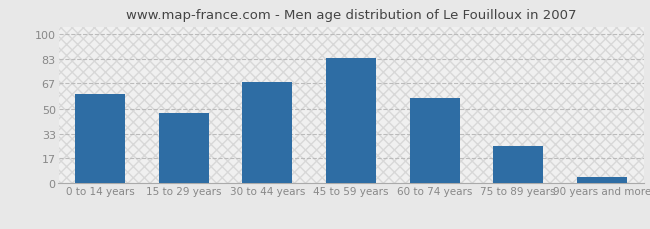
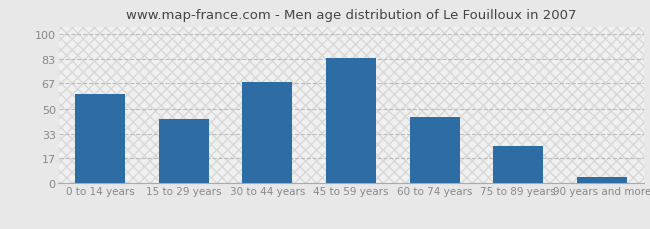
15 to 29 years: 47 -> 43
60 to 74 years: 57 -> 44
